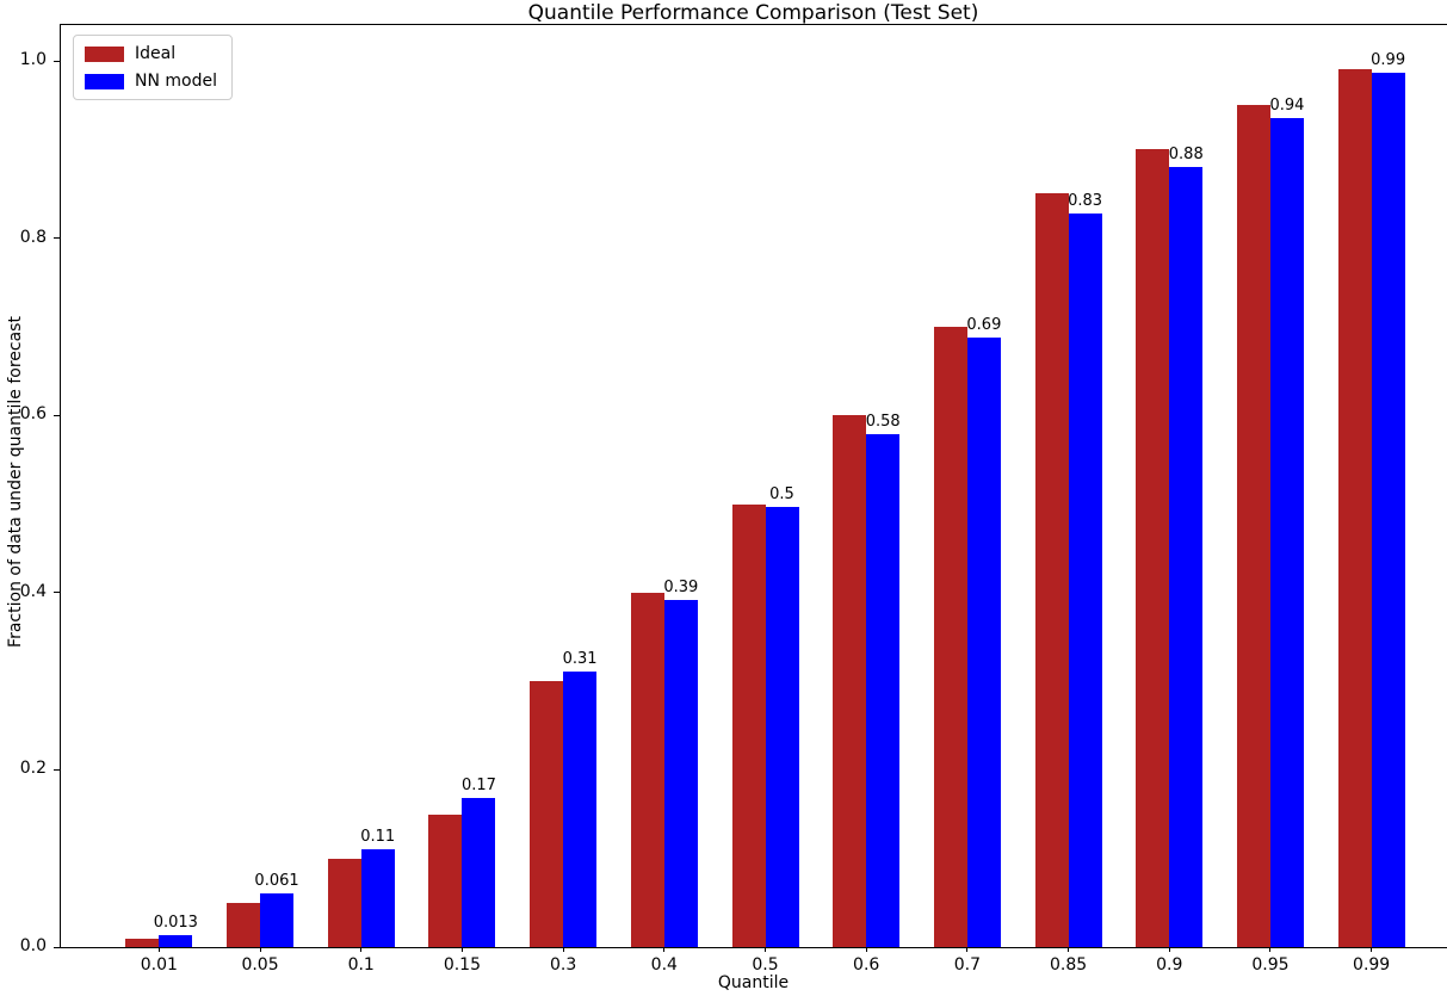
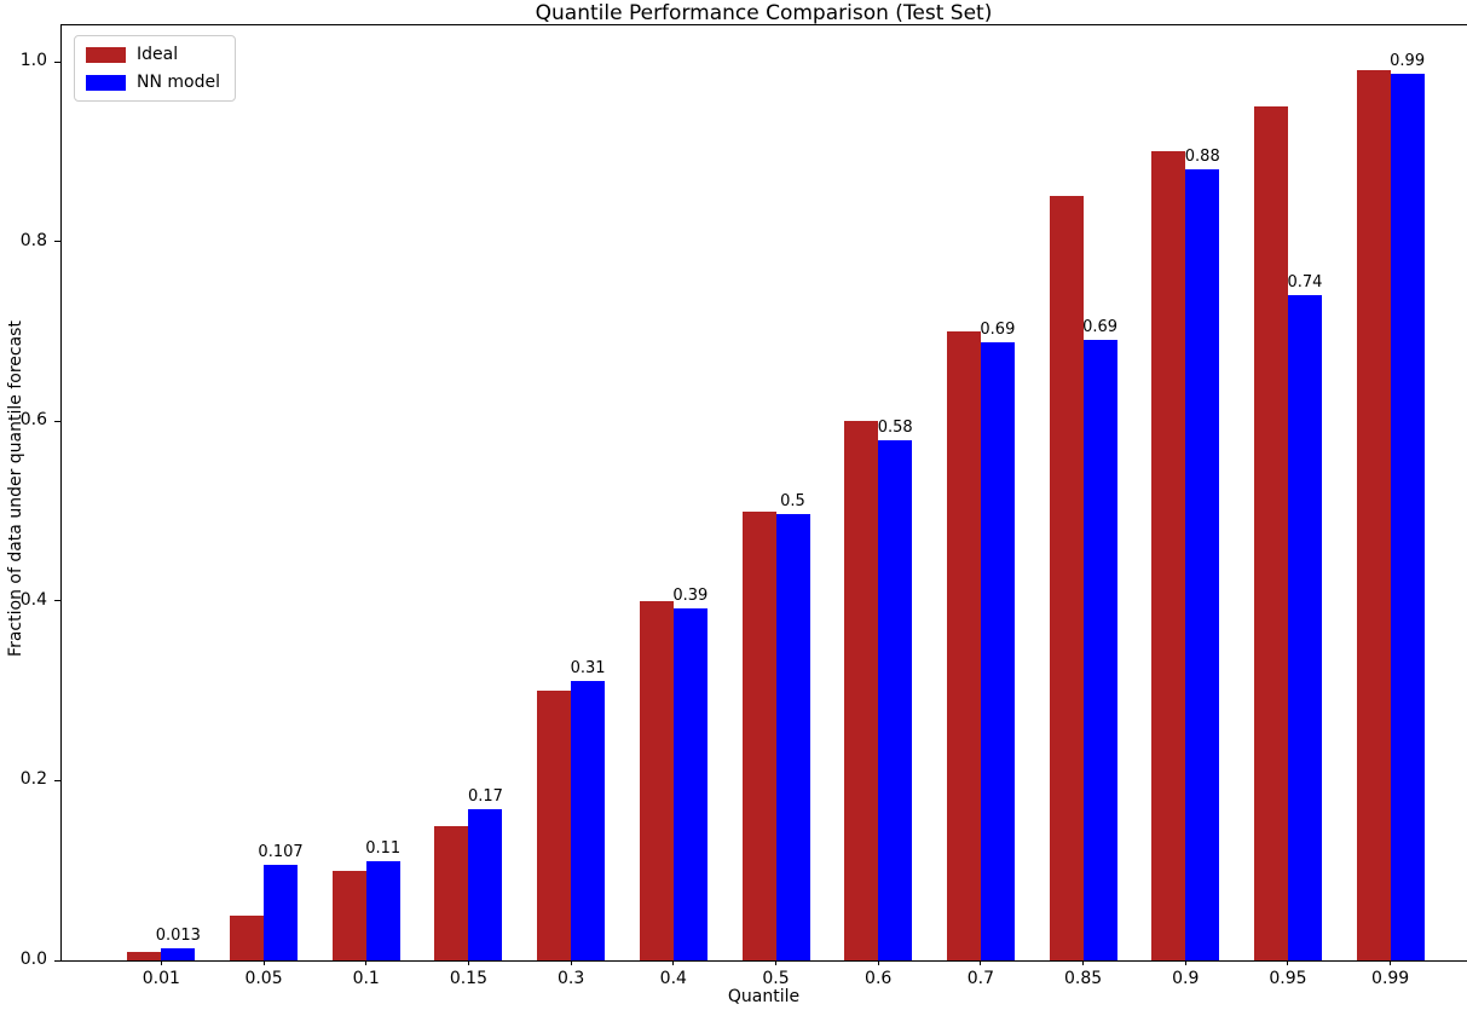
NN model/0.05: 0.061 -> 0.107
NN model/0.85: 0.83 -> 0.69
NN model/0.95: 0.94 -> 0.74
